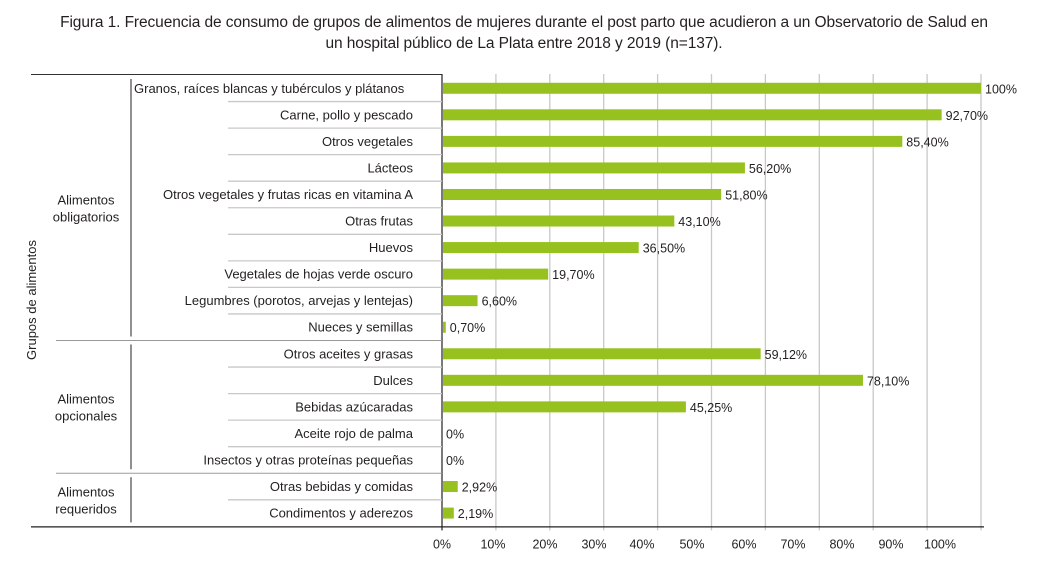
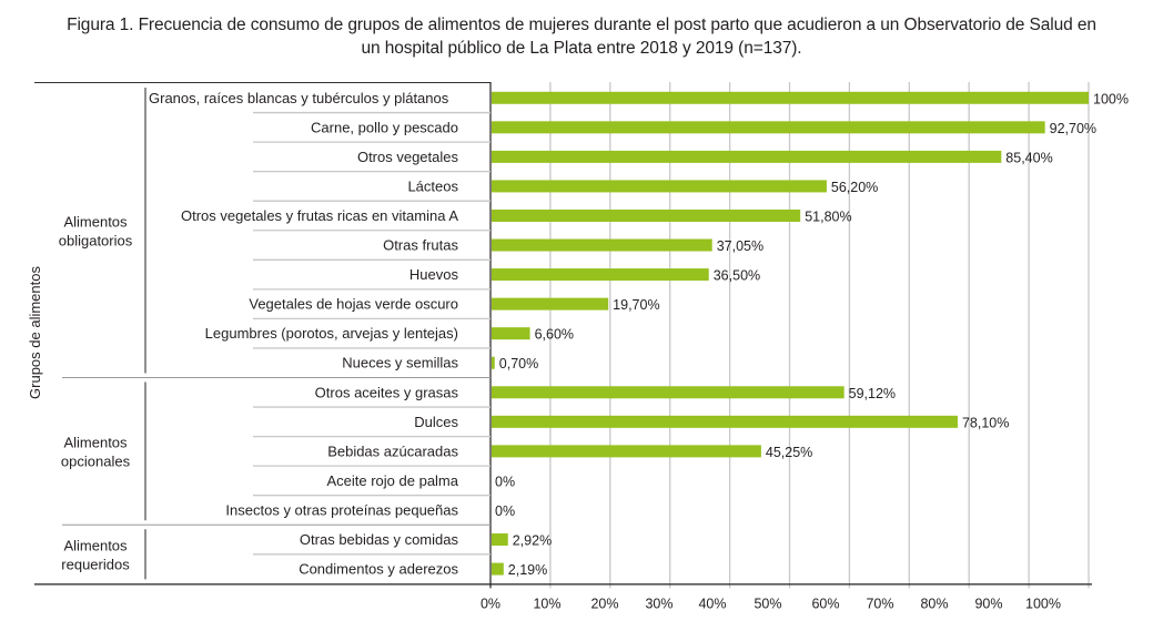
Otras frutas: 43,10% -> 37,05%
